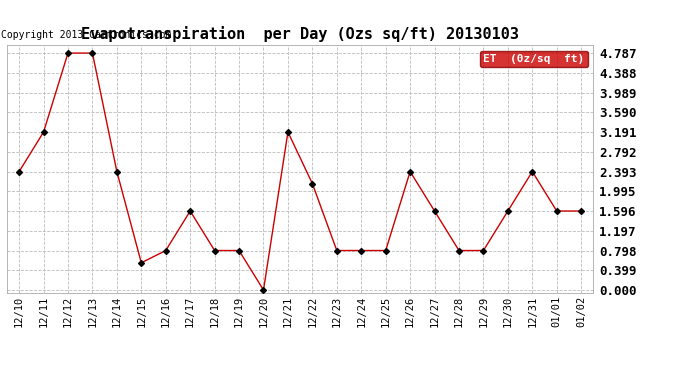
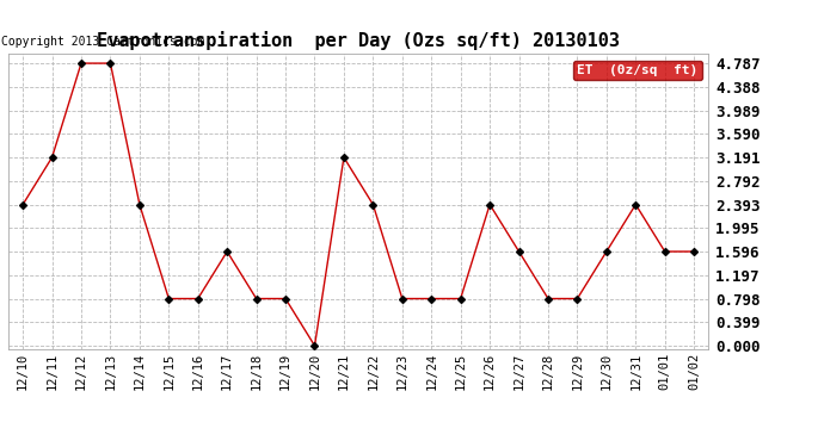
12/15: 0.55 -> 0.80
12/22: 2.15 -> 2.39
